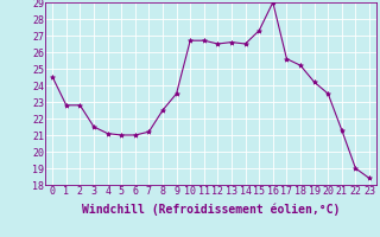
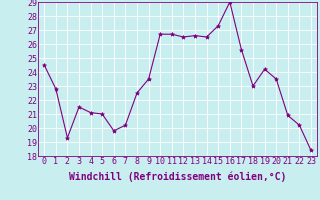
2: 22.8 -> 19.3
6: 21.0 -> 19.8
7: 21.2 -> 20.2
18: 25.2 -> 23.0
21: 21.3 -> 20.9
22: 19.0 -> 20.2
